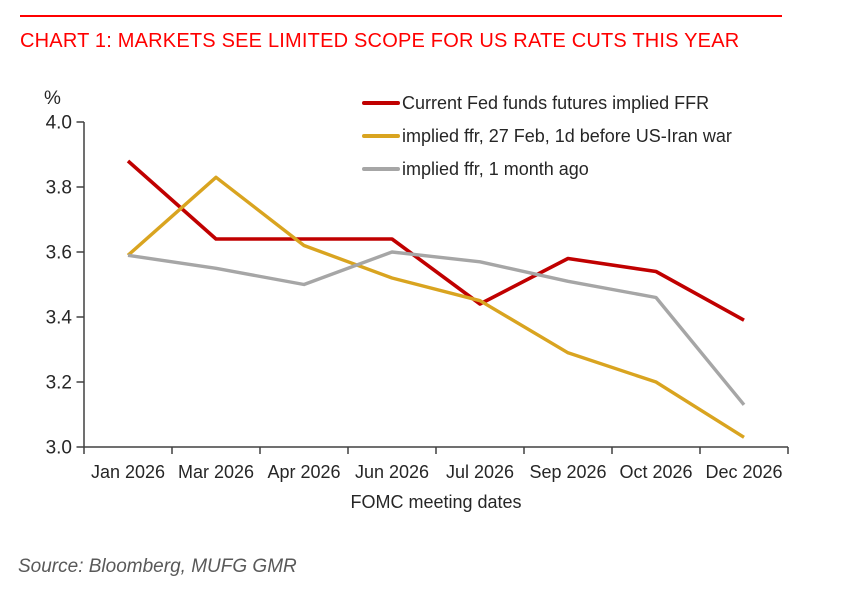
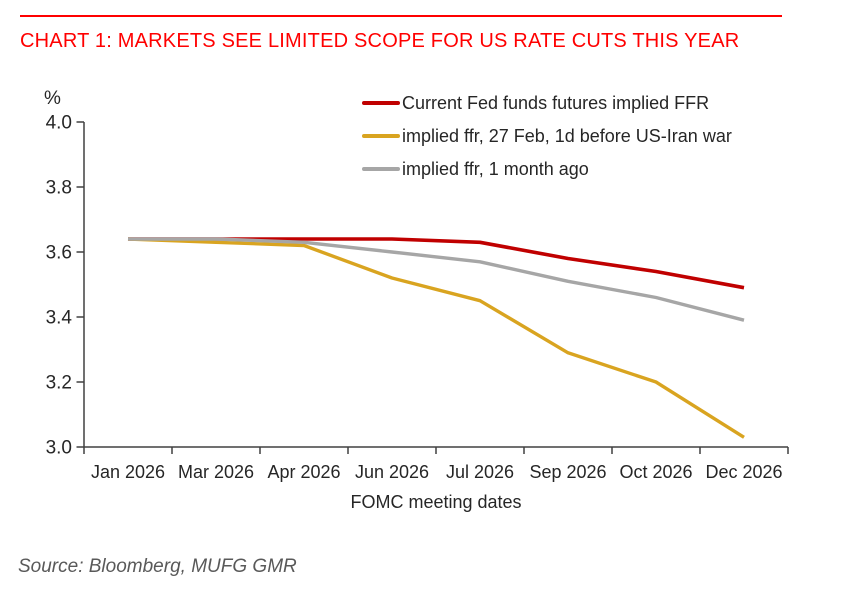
Current Fed funds futures implied FFR/Jan 2026: 3.88 -> 3.64
implied ffr, 27 Feb, 1d before US-Iran war/Jan 2026: 3.59 -> 3.64
implied ffr, 1 month ago/Jan 2026: 3.59 -> 3.64
implied ffr, 27 Feb, 1d before US-Iran war/Mar 2026: 3.83 -> 3.63
implied ffr, 1 month ago/Mar 2026: 3.55 -> 3.64
implied ffr, 1 month ago/Apr 2026: 3.50 -> 3.63
Current Fed funds futures implied FFR/Jul 2026: 3.44 -> 3.63
Current Fed funds futures implied FFR/Dec 2026: 3.39 -> 3.49
implied ffr, 1 month ago/Dec 2026: 3.13 -> 3.39
